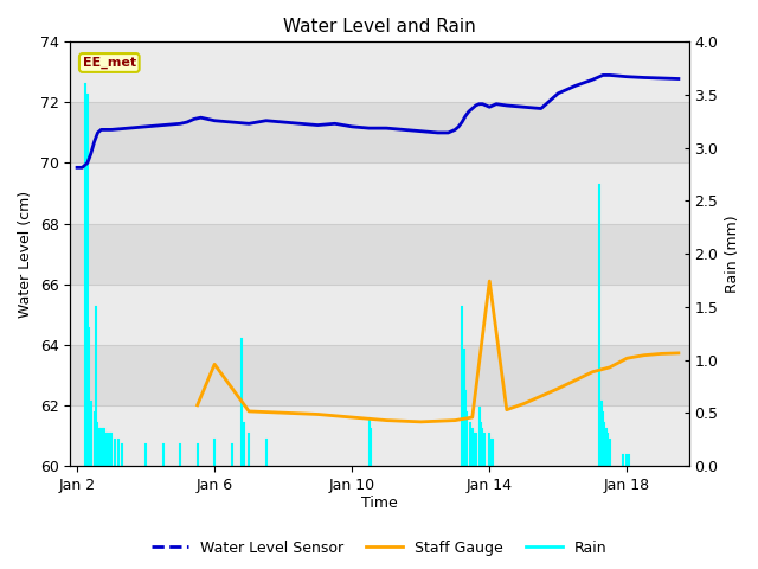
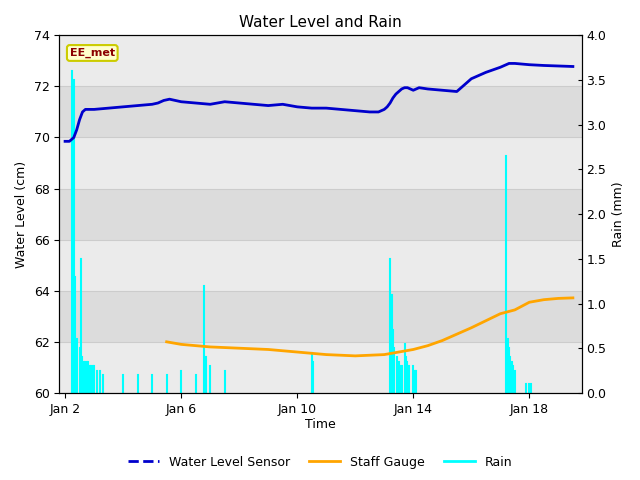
Staff Gauge/Jan 6: 63.35 -> 61.90
Staff Gauge/Jan 14: 66.10 -> 61.70
